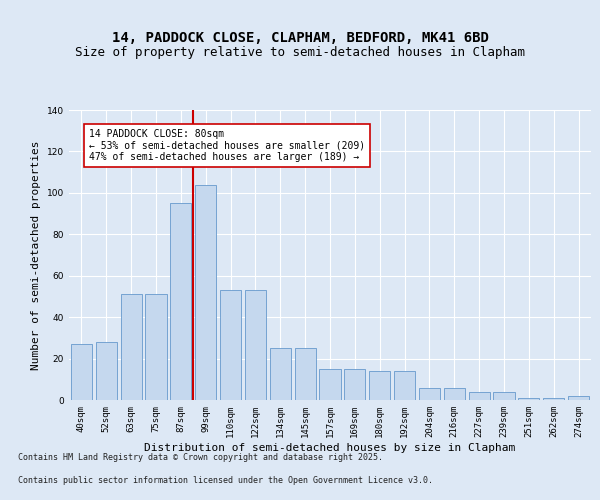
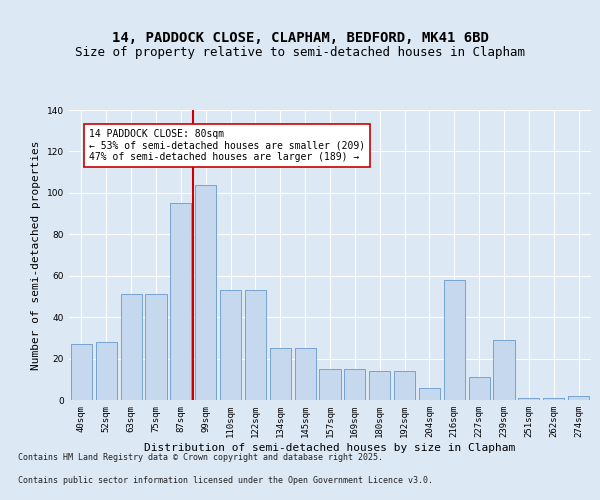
216sqm: 6 -> 58
227sqm: 4 -> 11
239sqm: 4 -> 29
